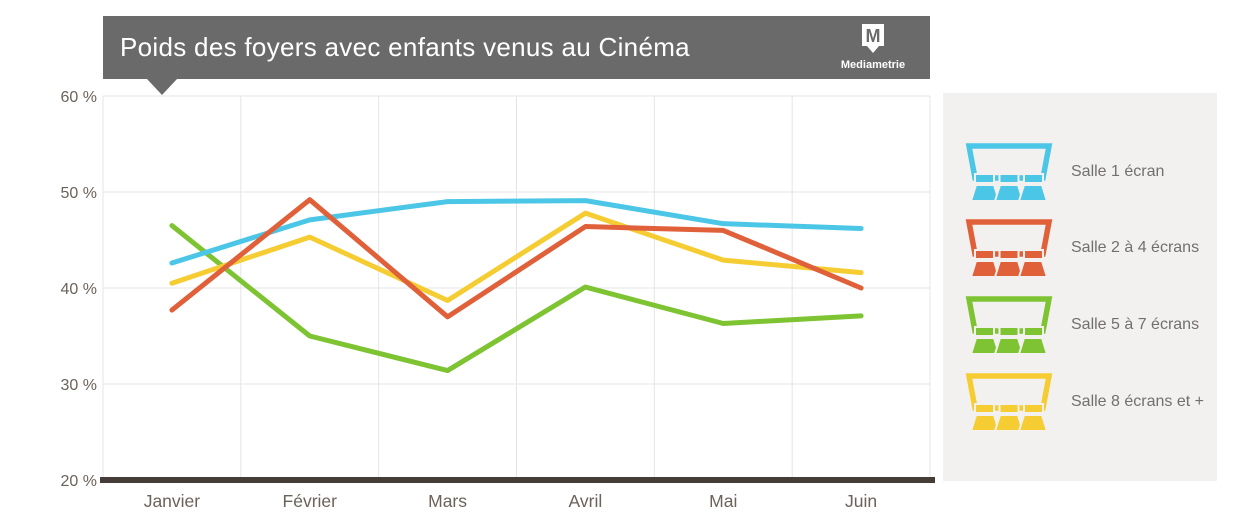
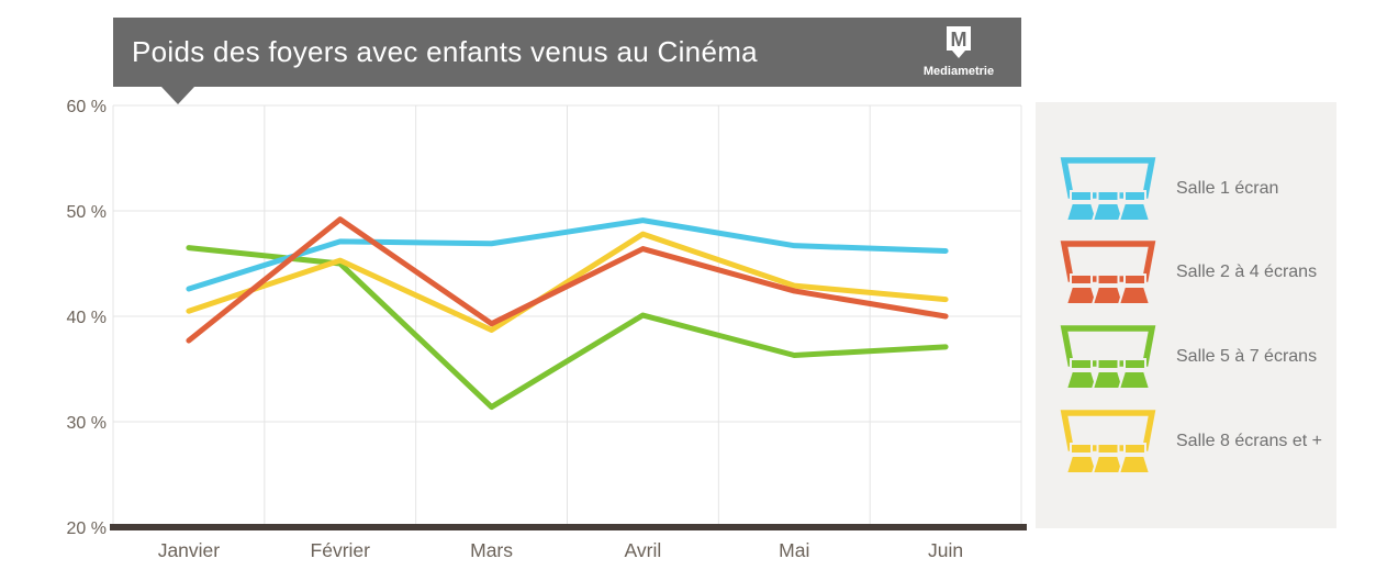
Salle 5 à 7 écrans/Février: 35% -> 45%
Salle 1 écran/Mars: 49% -> 47%
Salle 2 à 4 écrans/Mars: 37% -> 39%
Salle 2 à 4 écrans/Mai: 46% -> 42%
